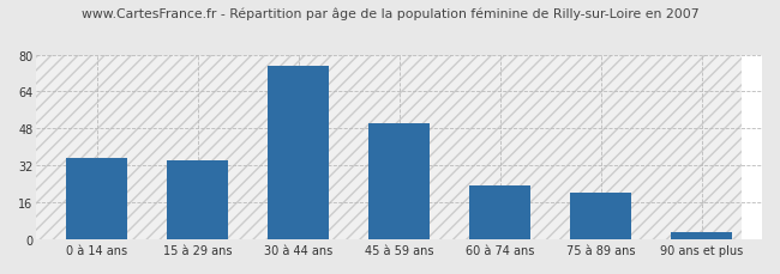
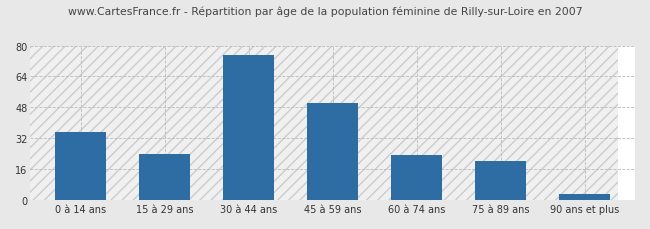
15 à 29 ans: 34 -> 24
